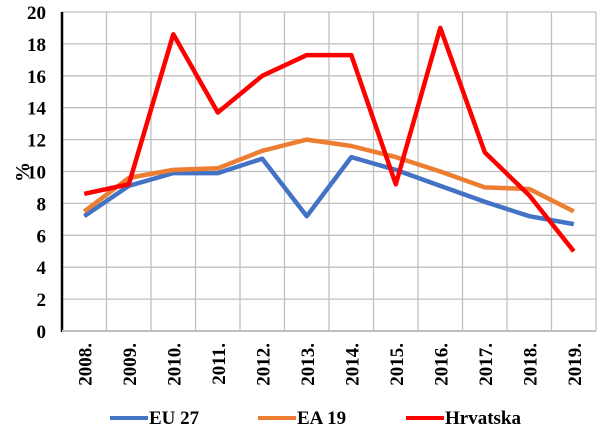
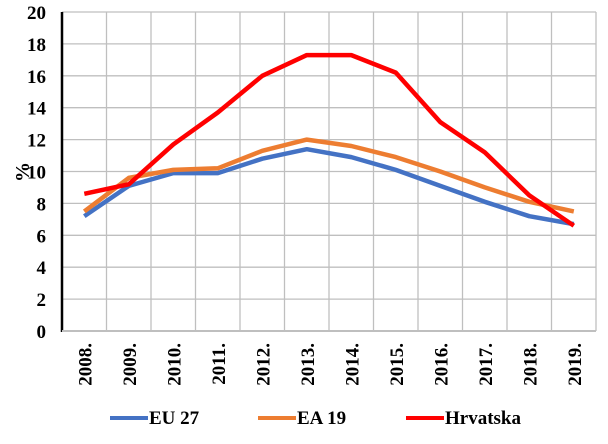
Hrvatska/2010.: 18.6 -> 11.7
EU 27/2013.: 7.2 -> 11.4
Hrvatska/2015.: 9.2 -> 16.2
Hrvatska/2016.: 19.0 -> 13.1
EA 19/2018.: 8.9 -> 8.1
Hrvatska/2019.: 5.0 -> 6.6
